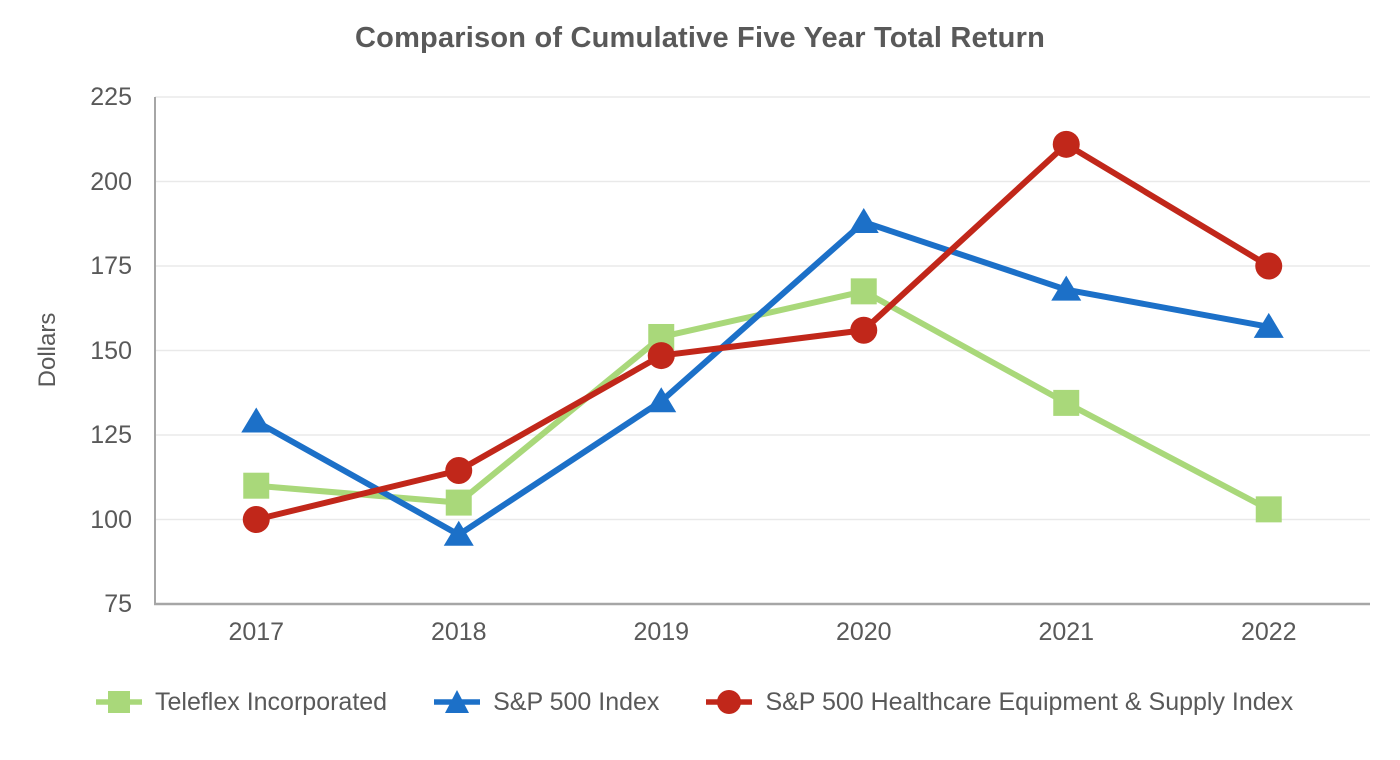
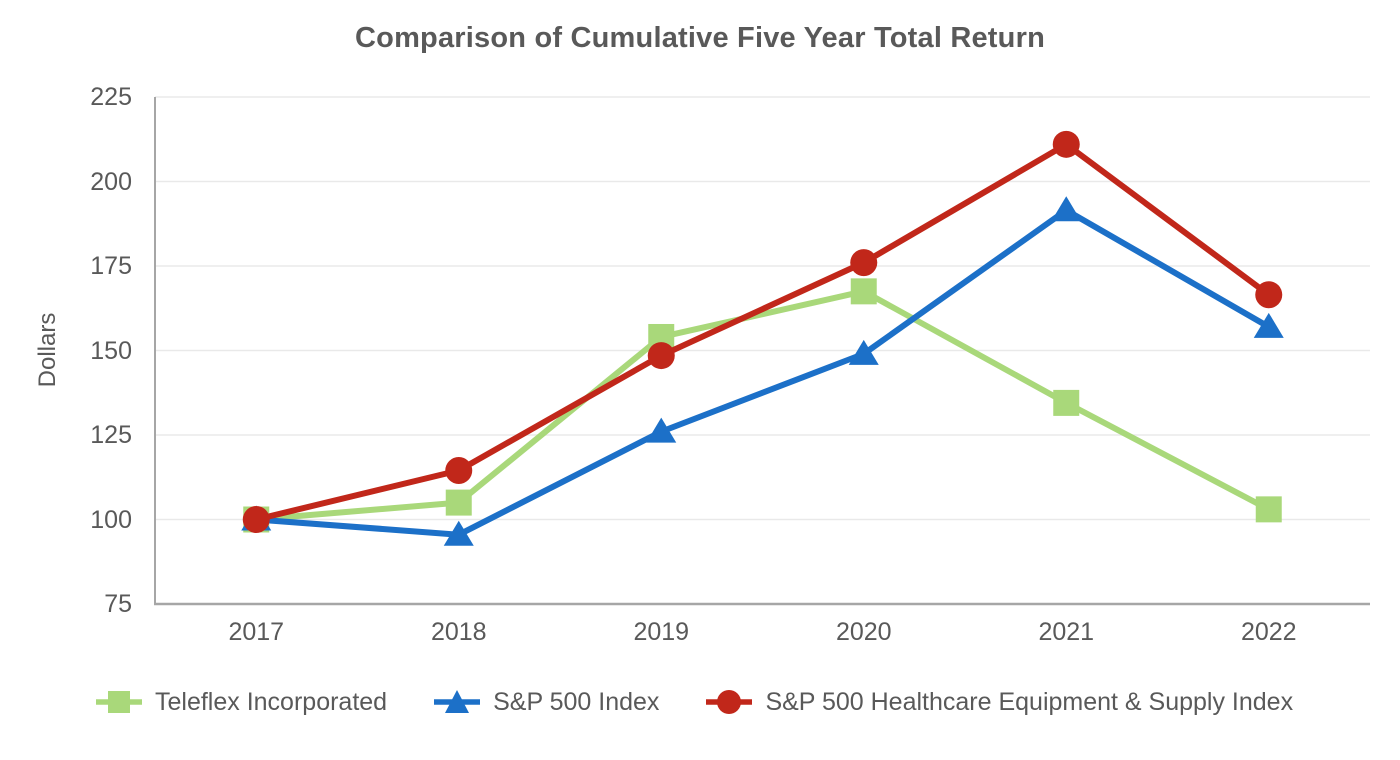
Teleflex Incorporated/2017: 110 -> 100
S&P 500 Index/2017: 129 -> 100
S&P 500 Index/2019: 135 -> 126
S&P 500 Index/2020: 188 -> 149
S&P 500 Healthcare Equipment & Supply Index/2020: 156 -> 176
S&P 500 Index/2021: 168 -> 192
S&P 500 Healthcare Equipment & Supply Index/2022: 175 -> 166
